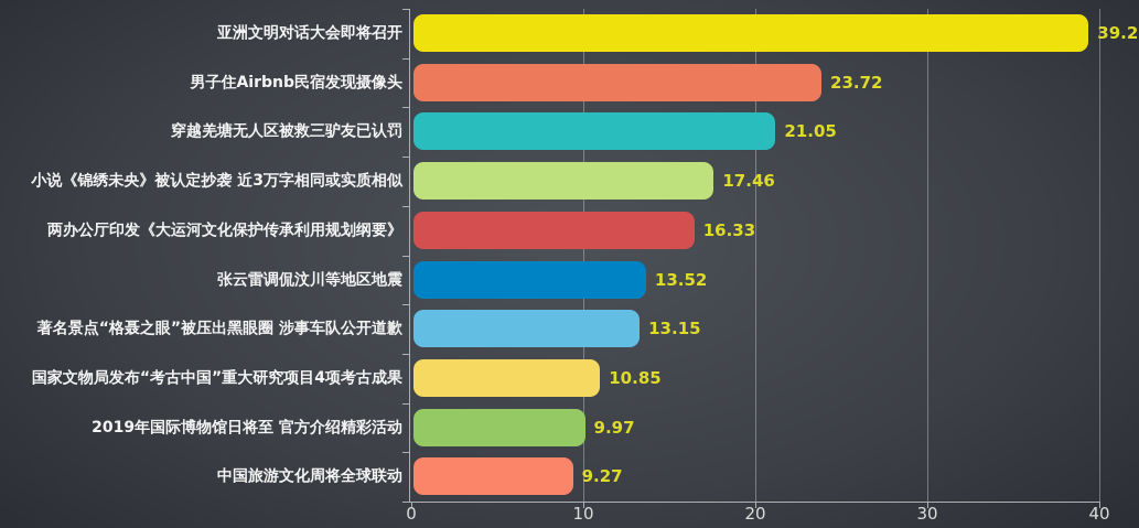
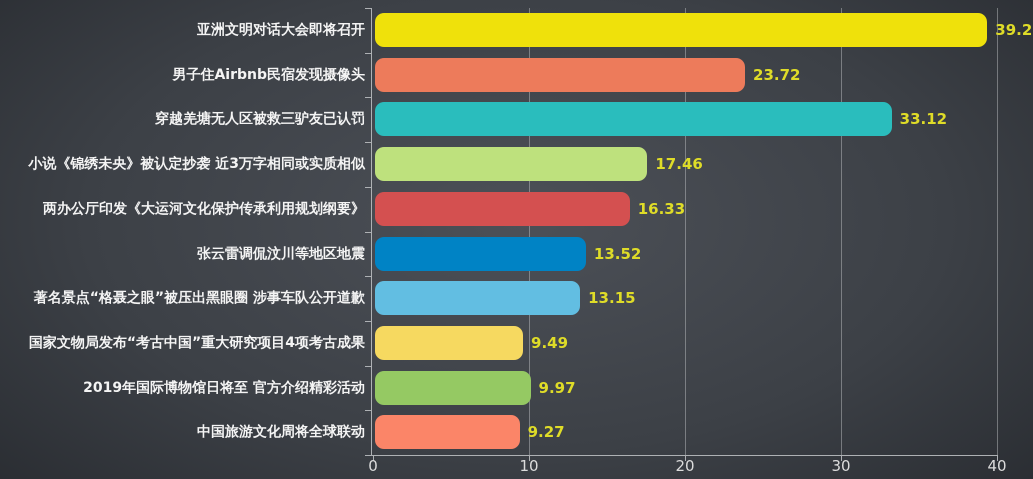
穿越羌塘无人区被救三驴友已认罚: 21.05 -> 33.12
国家文物局发布“考古中国”重大研究项目4项考古成果: 10.85 -> 9.49
